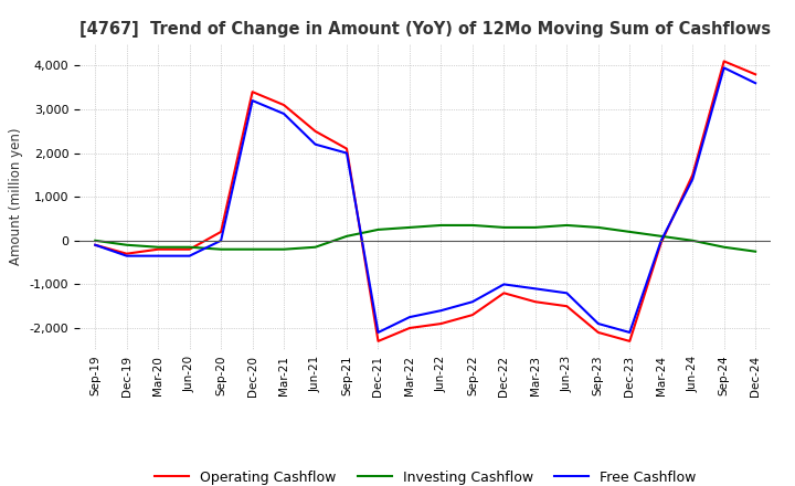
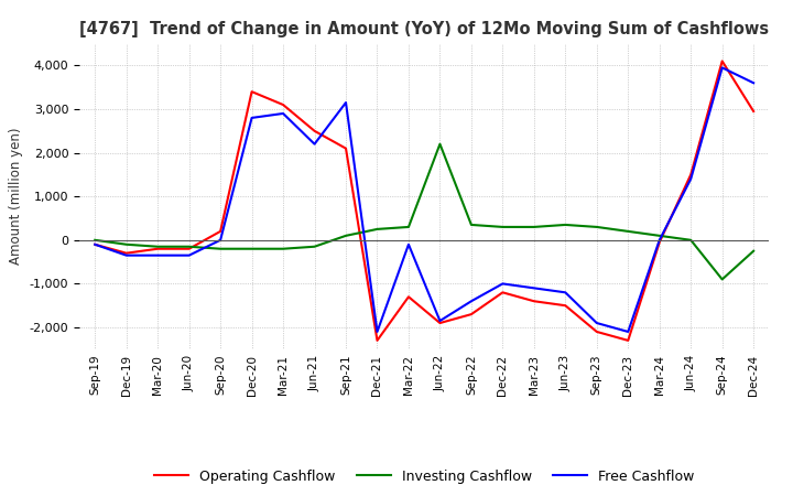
Free Cashflow/Dec-20: 3,200 -> 2,800
Free Cashflow/Sep-21: 2,000 -> 3,150
Operating Cashflow/Mar-22: -2,000 -> -1,300
Free Cashflow/Mar-22: -1,750 -> -100
Investing Cashflow/Jun-22: 350 -> 2,200
Free Cashflow/Jun-22: -1,600 -> -1,850
Investing Cashflow/Sep-24: -150 -> -900
Operating Cashflow/Dec-24: 3,800 -> 2,950
